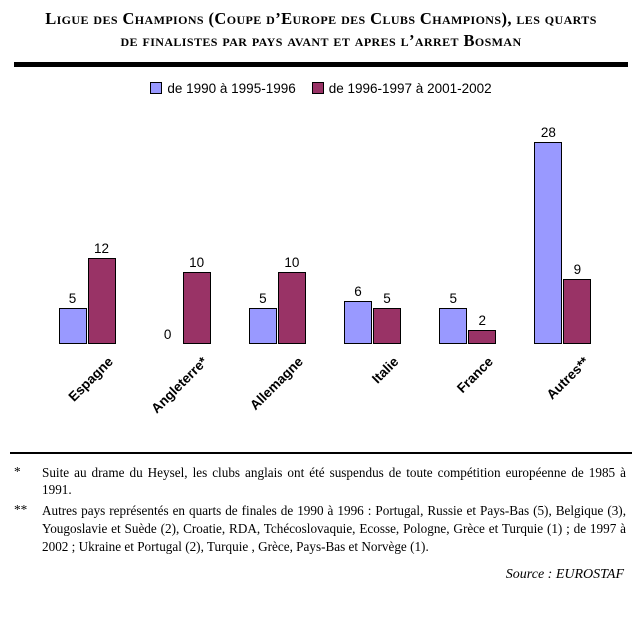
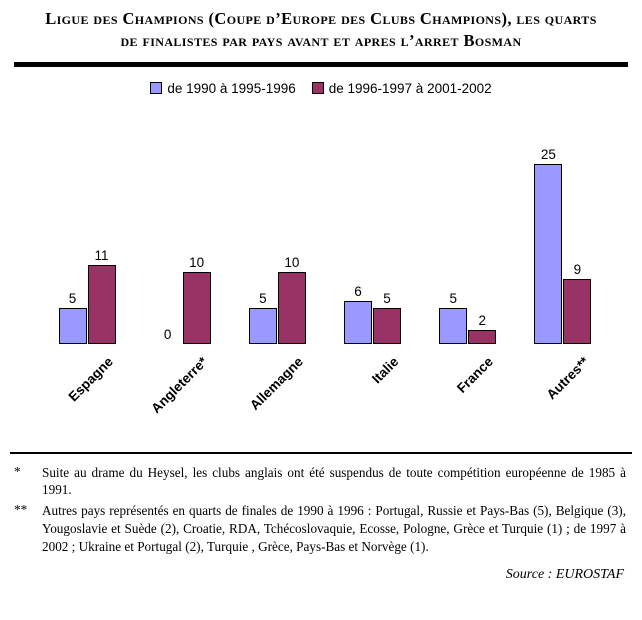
de 1996-1997 à 2001-2002/Espagne: 12 -> 11
de 1990 à 1995-1996/Autres**: 28 -> 25
